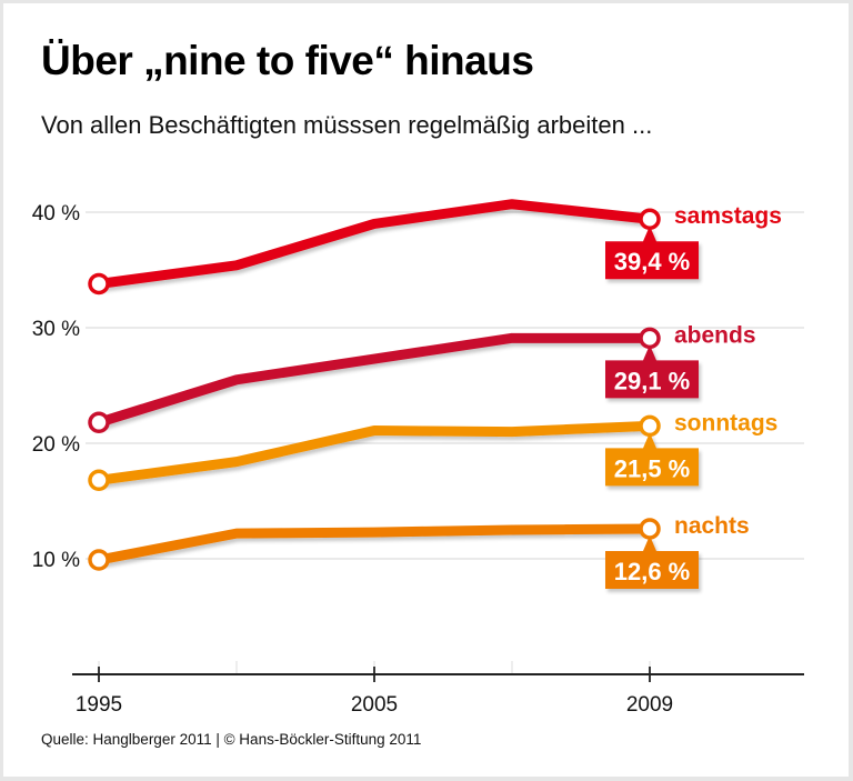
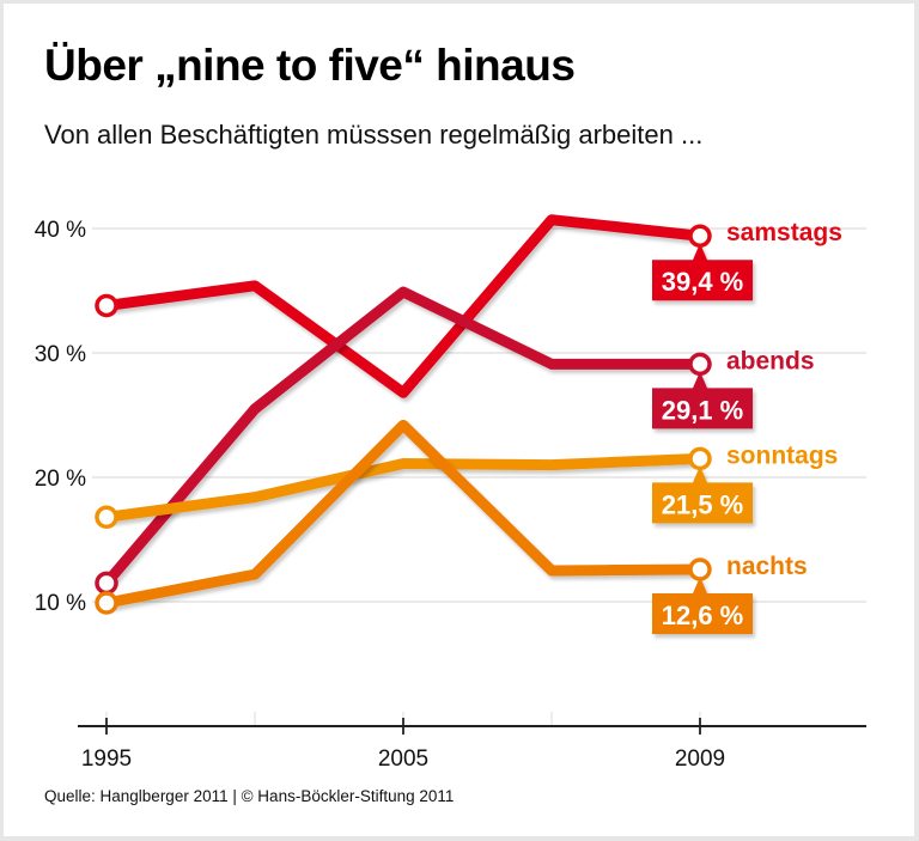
abends/1995: 21.8% -> 11.5%
samstags/2005: 39.0% -> 26.8%
abends/2005: 27.3% -> 34.9%
nachts/2005: 12.3% -> 24.2%
